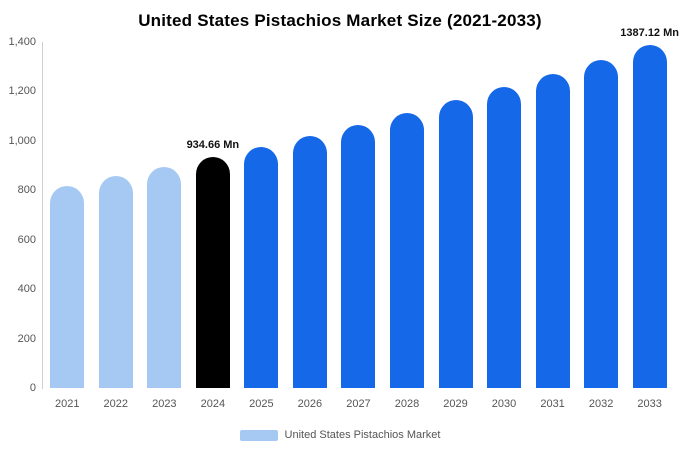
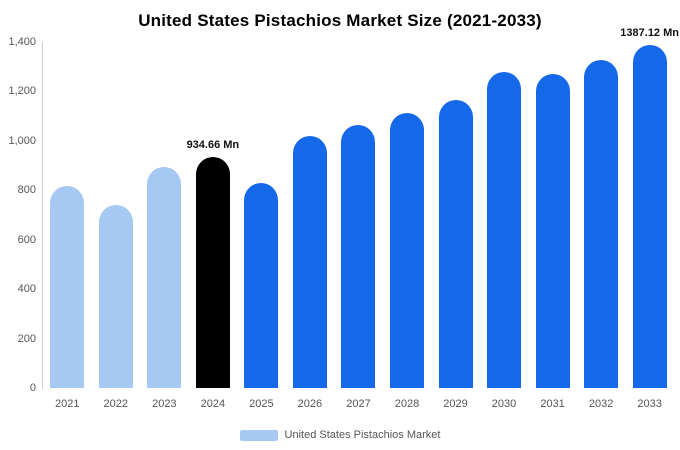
2022: 860 -> 740
2025: 980 -> 830
2030: 1220 -> 1280
